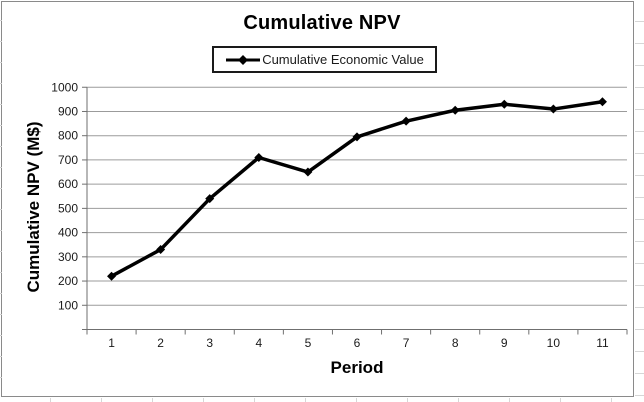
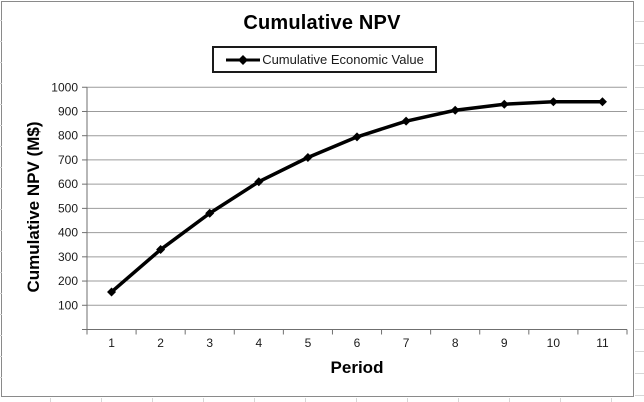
1: 220 -> 160
3: 540 -> 480
4: 710 -> 610
5: 650 -> 710
10: 910 -> 940
